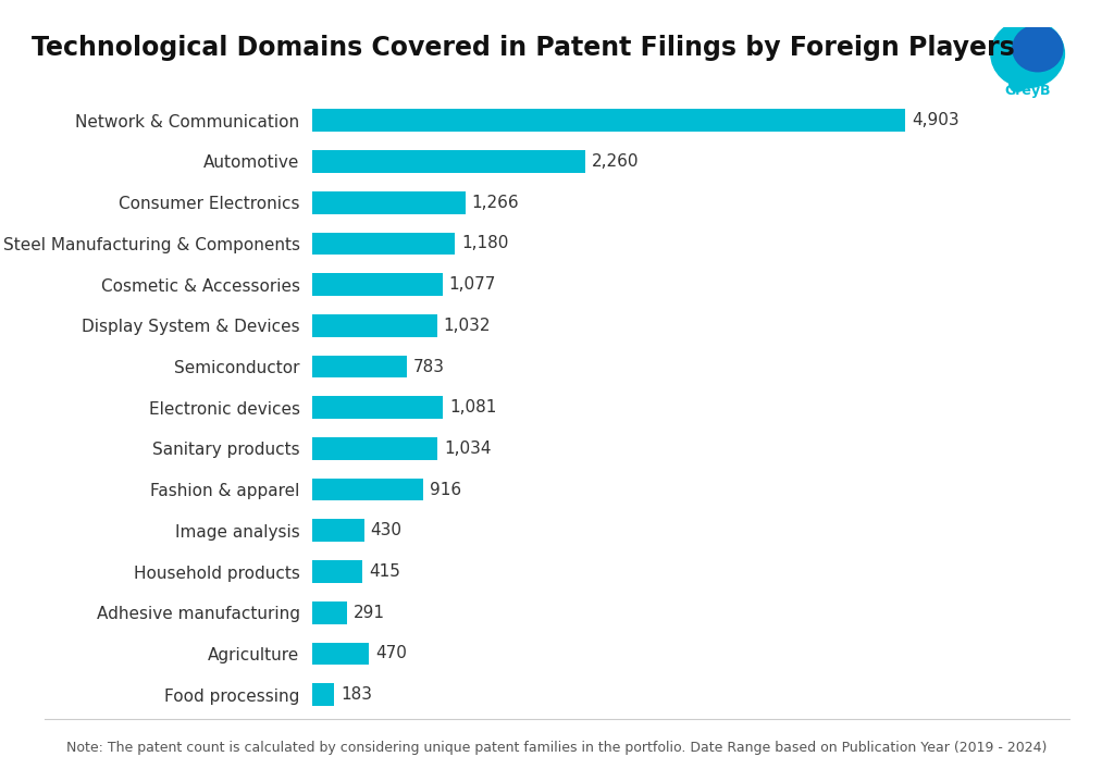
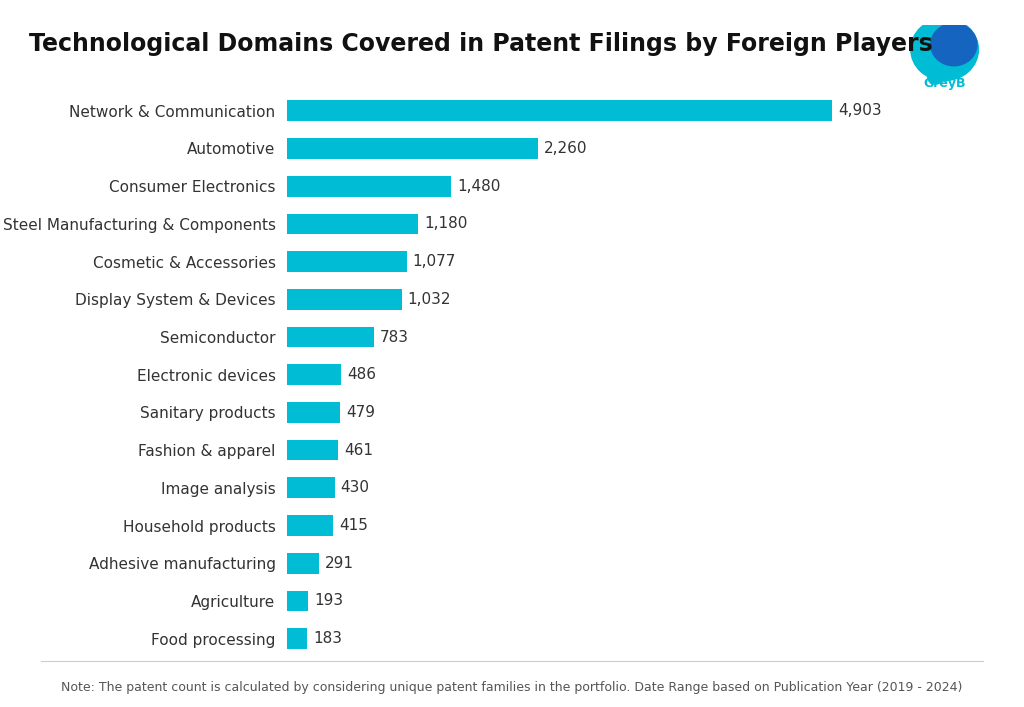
Consumer Electronics: 1,266 -> 1,480
Electronic devices: 1,081 -> 486
Sanitary products: 1,034 -> 479
Fashion & apparel: 916 -> 461
Agriculture: 470 -> 193
